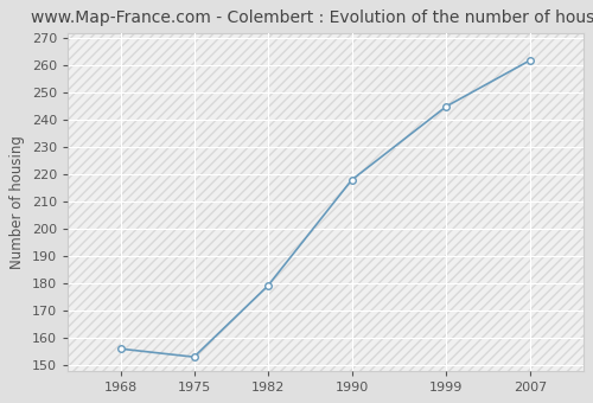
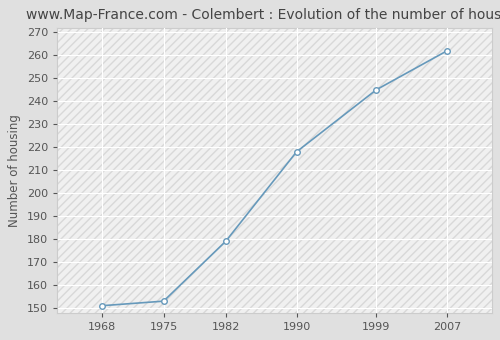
1968: 156 -> 151
